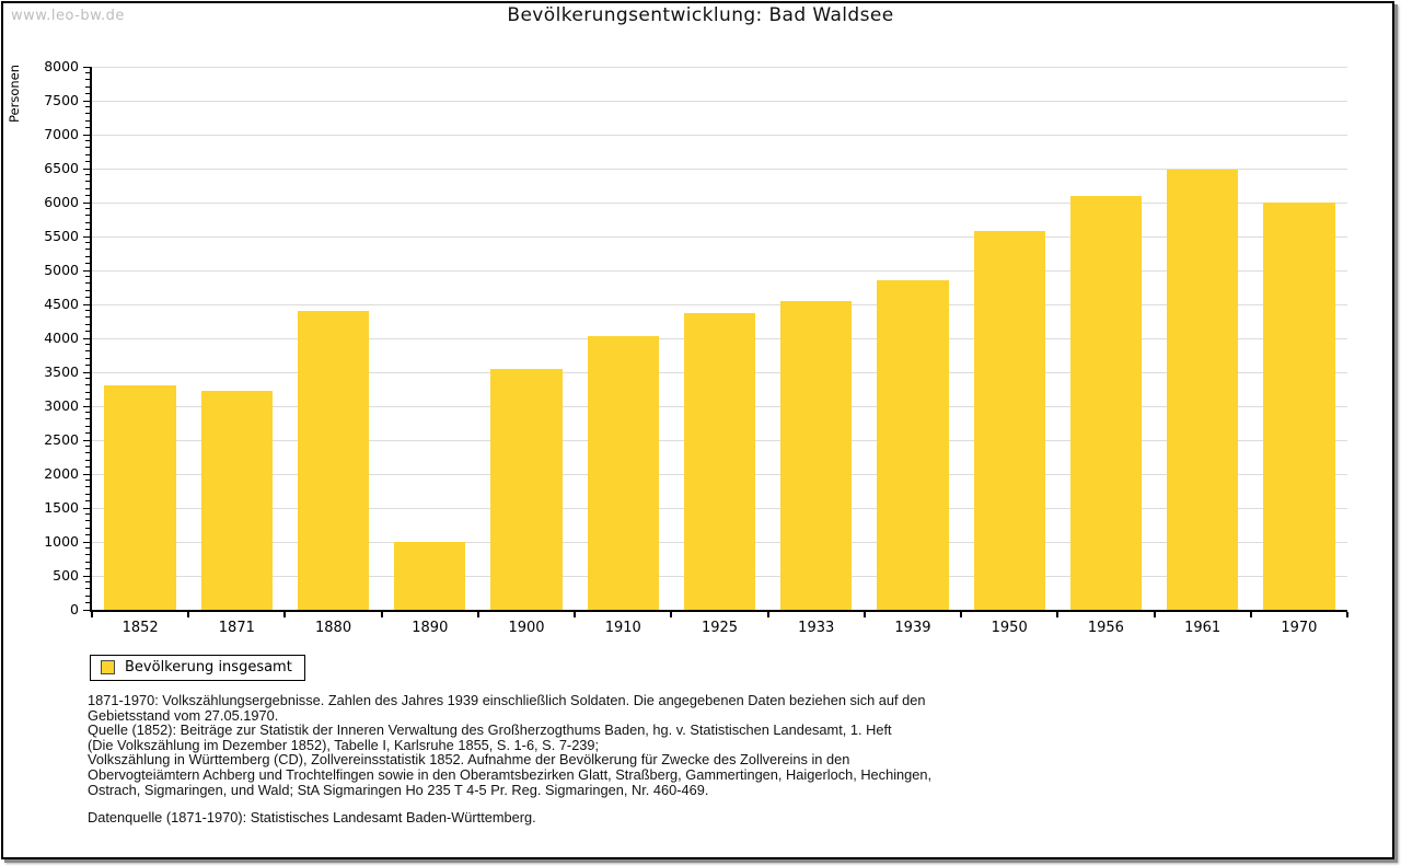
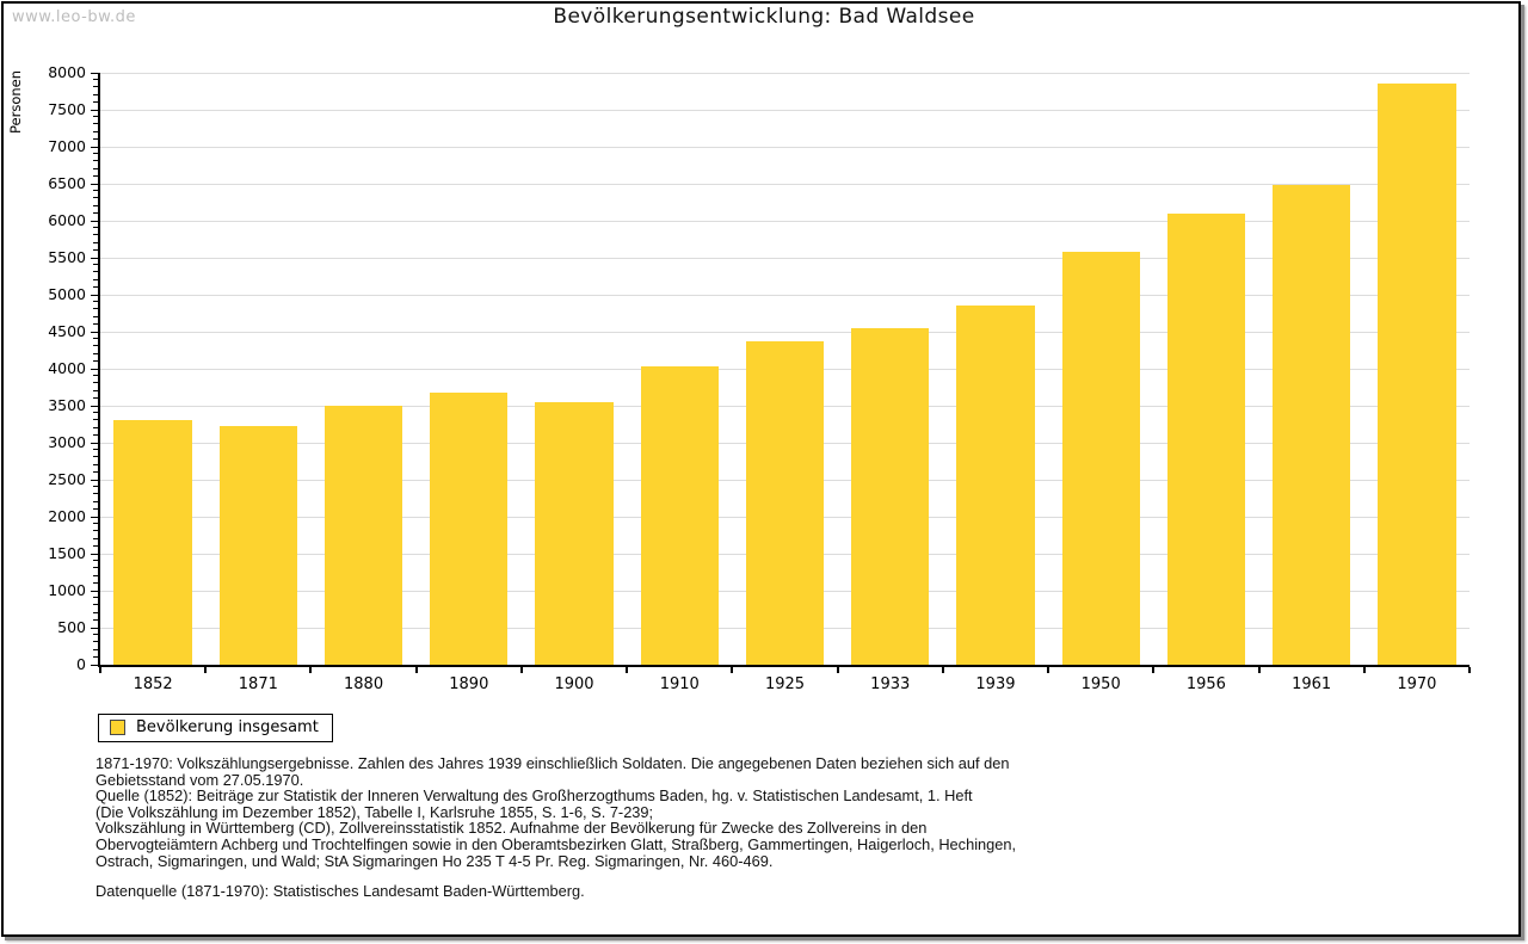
1880: 4400 -> 3500
1890: 1000 -> 3700
1970: 6000 -> 7900
